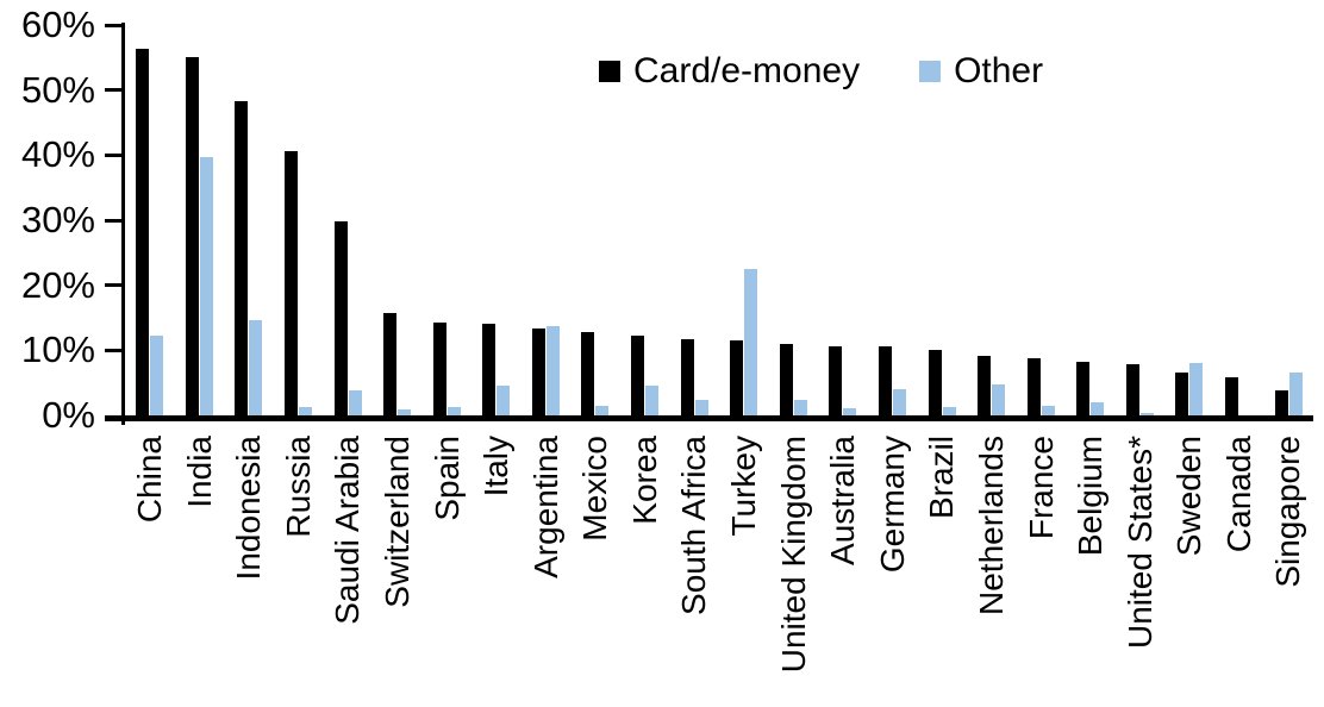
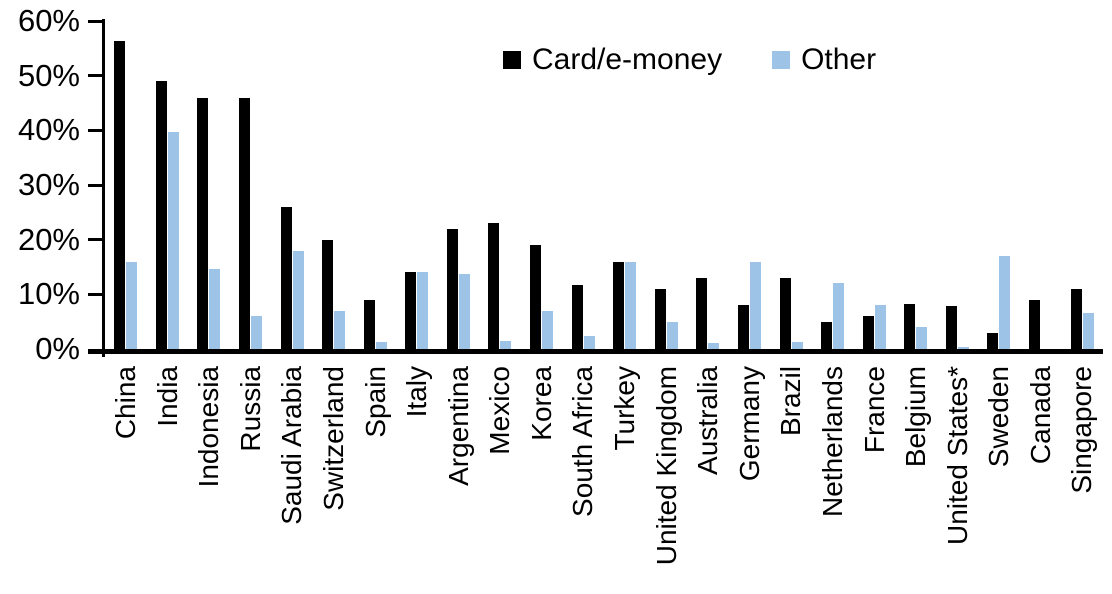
Other/China: 12% -> 16%
Card/e-money/India: 55% -> 49%
Card/e-money/Indonesia: 48% -> 46%
Card/e-money/Russia: 41% -> 46%
Other/Russia: 1% -> 6%
Card/e-money/Saudi Arabia: 30% -> 26%
Other/Saudi Arabia: 4% -> 18%
Card/e-money/Switzerland: 16% -> 20%
Other/Switzerland: 1% -> 7%
Card/e-money/Spain: 14% -> 9%
Other/Italy: 4% -> 14%
Card/e-money/Argentina: 13% -> 22%
Card/e-money/Mexico: 13% -> 23%
Card/e-money/Korea: 12% -> 19%
Other/Korea: 5% -> 7%
Card/e-money/Turkey: 12% -> 16%
Other/Turkey: 22% -> 16%
Other/United Kingdom: 2% -> 5%
Card/e-money/Australia: 11% -> 13%
Card/e-money/Germany: 11% -> 8%
Other/Germany: 4% -> 16%
Card/e-money/Brazil: 10% -> 13%
Card/e-money/Netherlands: 9% -> 5%
Other/Netherlands: 5% -> 12%
Card/e-money/France: 9% -> 6%
Other/France: 2% -> 8%
Other/Belgium: 2% -> 4%
Card/e-money/Sweden: 6% -> 3%
Other/Sweden: 8% -> 17%
Card/e-money/Canada: 6% -> 9%
Card/e-money/Singapore: 4% -> 11%
